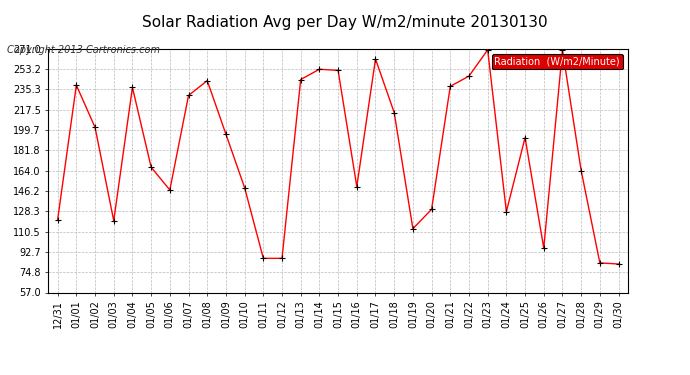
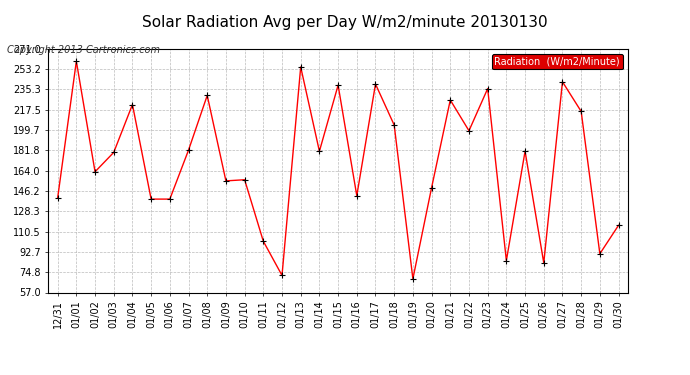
12/31: 121 -> 140
01/01: 239 -> 260
01/02: 202 -> 163
01/03: 120 -> 180
01/04: 237 -> 222
01/05: 167 -> 139
01/06: 147 -> 139
01/07: 230 -> 182
01/08: 243 -> 230
01/09: 196 -> 155
01/10: 149 -> 156
01/11: 87 -> 102
01/12: 87 -> 72
01/13: 244 -> 255
01/14: 253 -> 181
01/15: 252 -> 239
01/16: 150 -> 142
01/17: 262 -> 240
01/18: 215 -> 204
01/19: 113 -> 69
01/20: 130 -> 149
01/21: 238 -> 226
01/22: 247 -> 199
01/23: 270 -> 236
01/24: 128 -> 85
01/25: 193 -> 181
01/26: 96 -> 83
01/27: 270 -> 242
01/28: 164 -> 216
01/29: 83 -> 91
01/30: 82 -> 116
